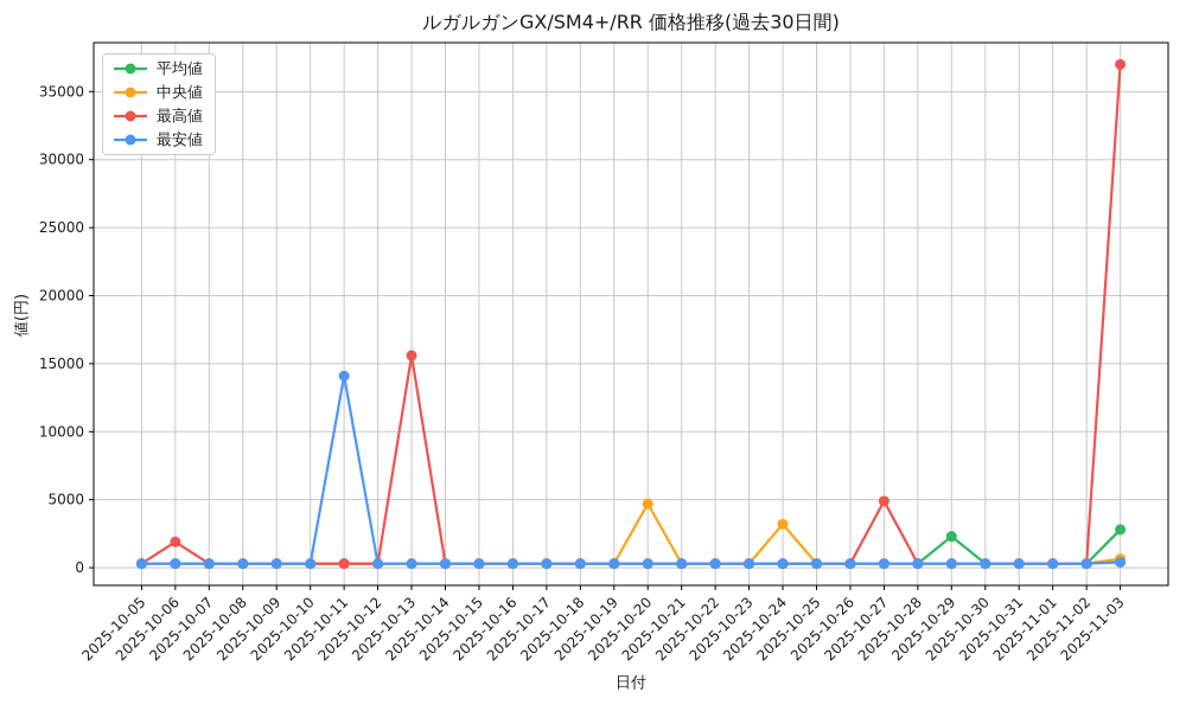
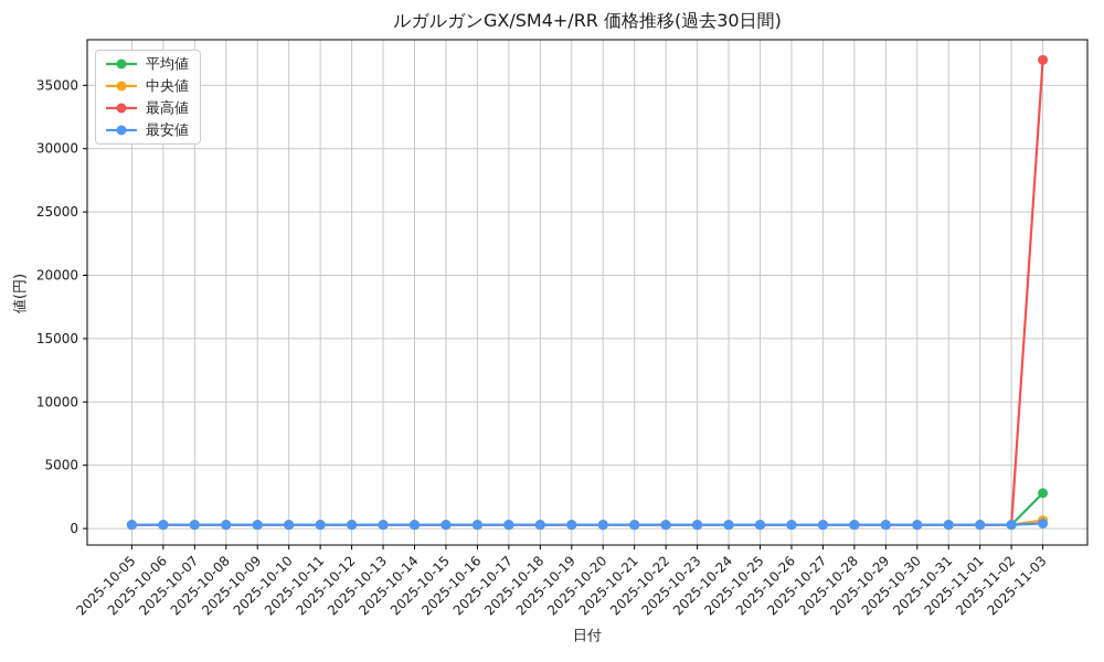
最高値/2025-10-06: 1900 -> 300
最安値/2025-10-11: 14100 -> 300
最高値/2025-10-13: 15600 -> 300
中央値/2025-10-20: 4700 -> 300
中央値/2025-10-24: 3200 -> 300
最高値/2025-10-27: 4900 -> 300
平均値/2025-10-29: 2300 -> 300
